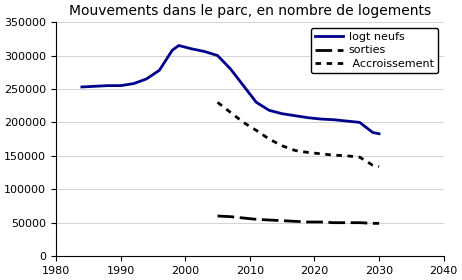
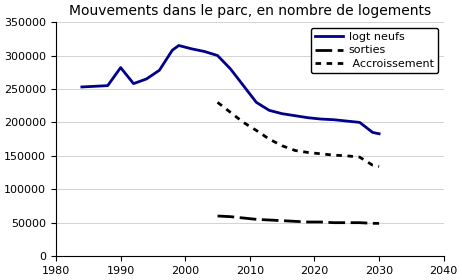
logt neufs/1990: 255000 -> 282000
